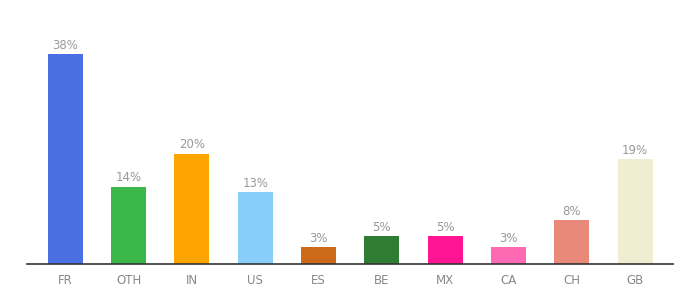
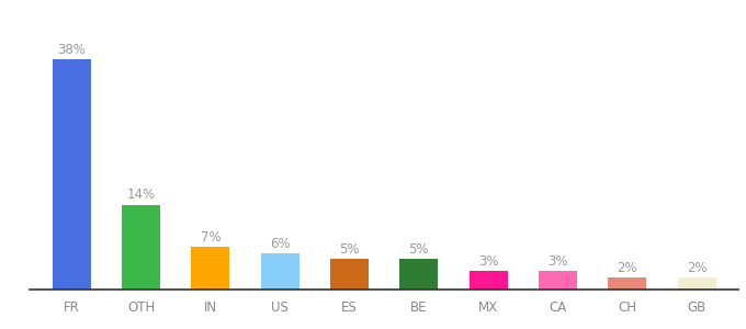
IN: 20% -> 7%
US: 13% -> 6%
ES: 3% -> 5%
MX: 5% -> 3%
CH: 8% -> 2%
GB: 19% -> 2%
